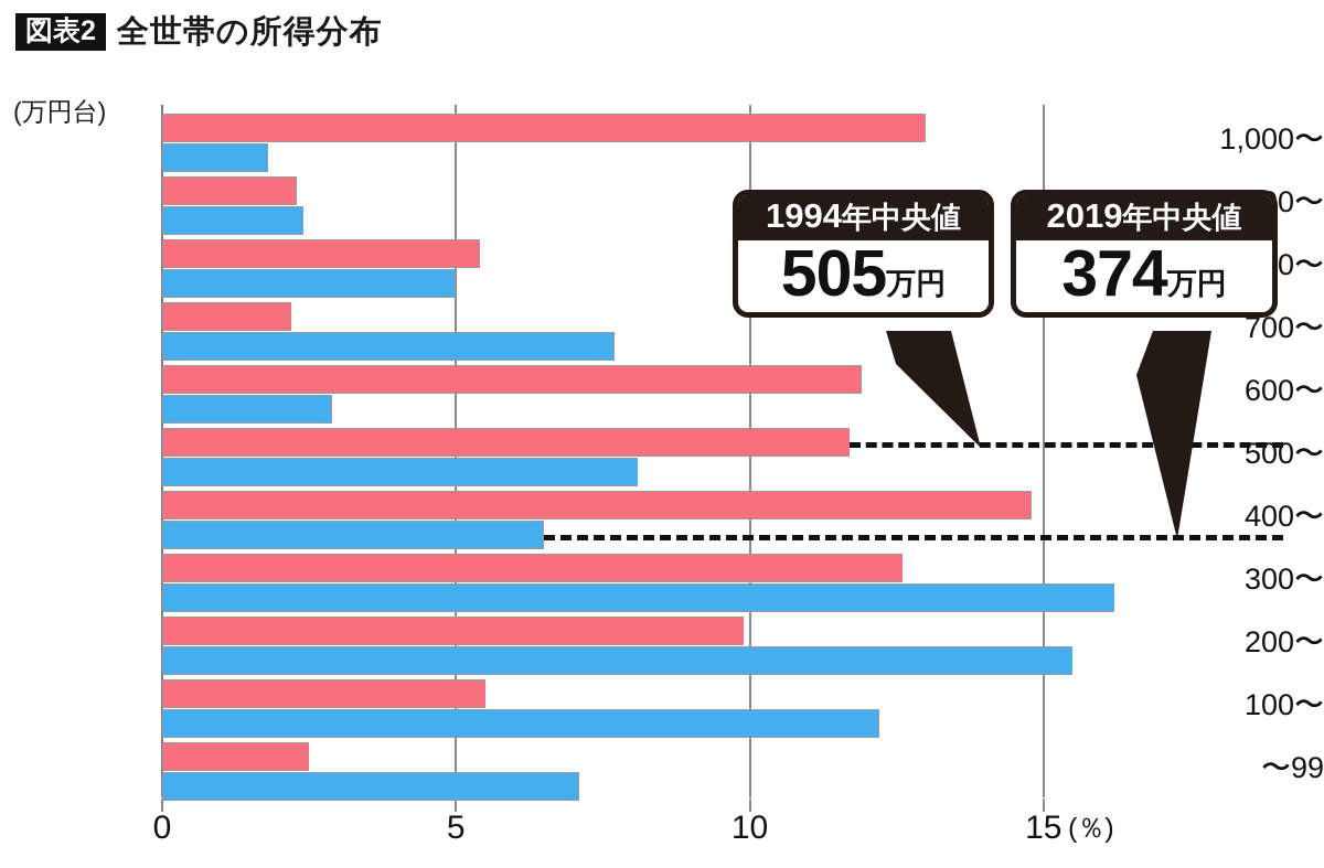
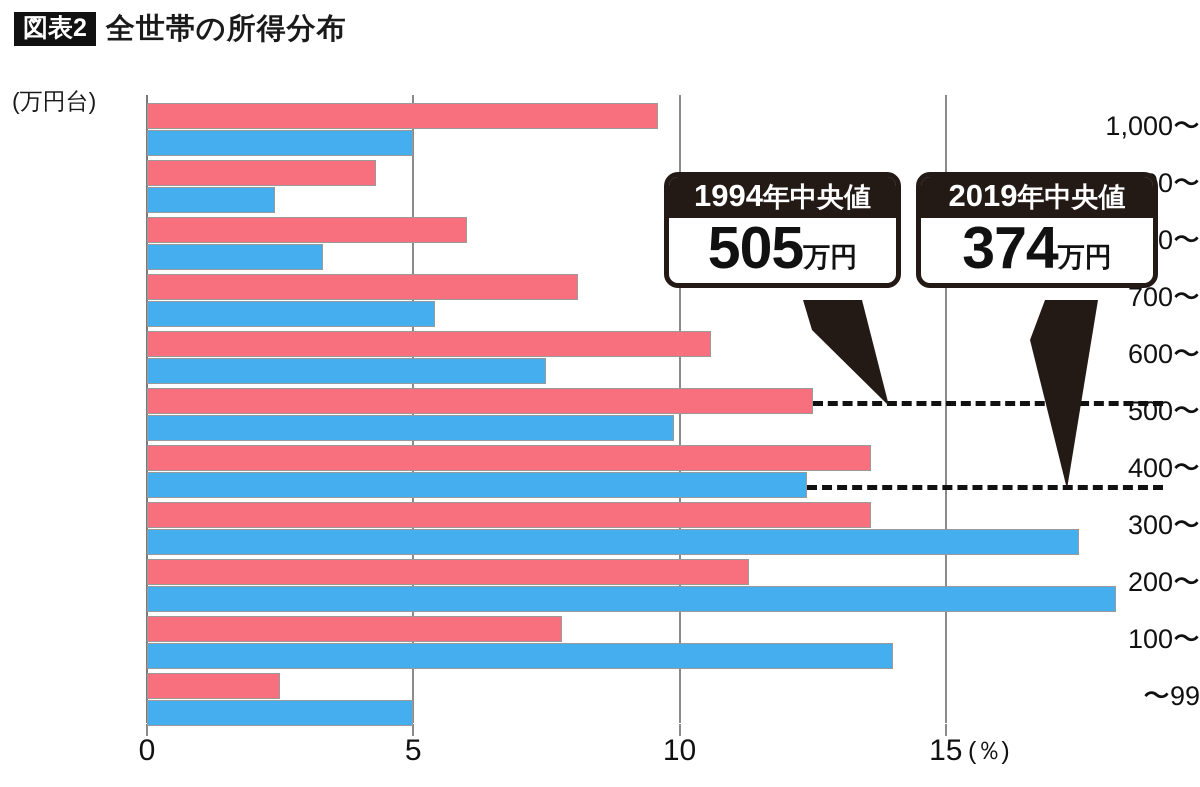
1994/1,000〜: 13.0 -> 9.6
2019/1,000〜: 1.8 -> 5.0
1994/900〜: 2.3 -> 4.3
1994/800〜: 5.4 -> 6.0
2019/800〜: 5.0 -> 3.3
1994/700〜: 2.2 -> 8.1
2019/700〜: 7.7 -> 5.4
1994/600〜: 11.9 -> 10.6
2019/600〜: 2.9 -> 7.5
1994/500〜: 11.7 -> 12.5
2019/500〜: 8.1 -> 9.9
1994/400〜: 14.8 -> 13.6
2019/400〜: 6.5 -> 12.4
1994/300〜: 12.6 -> 13.6
2019/300〜: 16.2 -> 17.5
1994/200〜: 9.9 -> 11.3
2019/200〜: 15.5 -> 18.2
1994/100〜: 5.5 -> 7.8
2019/100〜: 12.2 -> 14.0
2019/〜99: 7.1 -> 5.0
